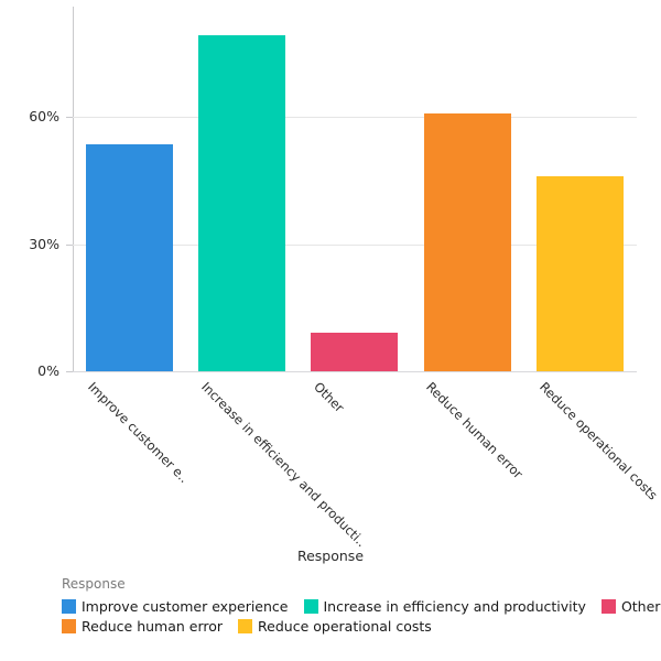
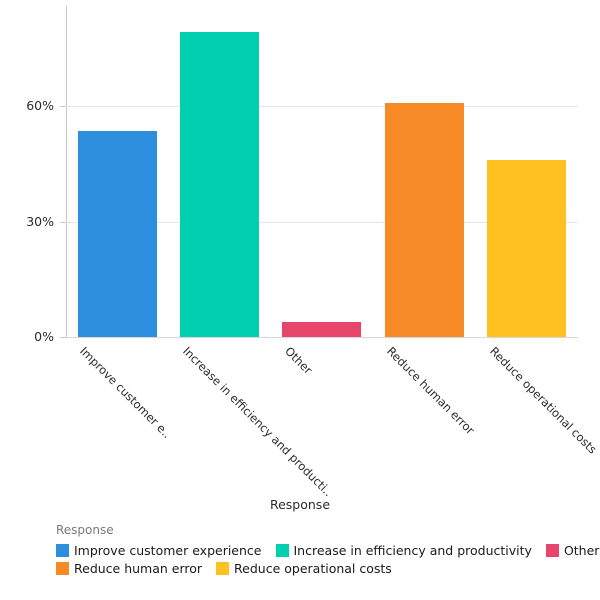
Other: 9% -> 4%
